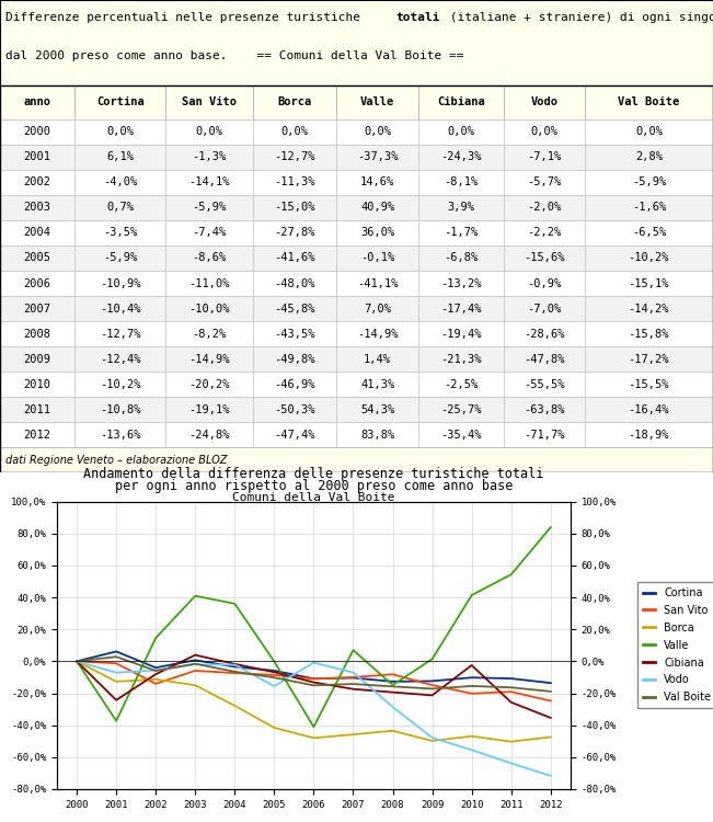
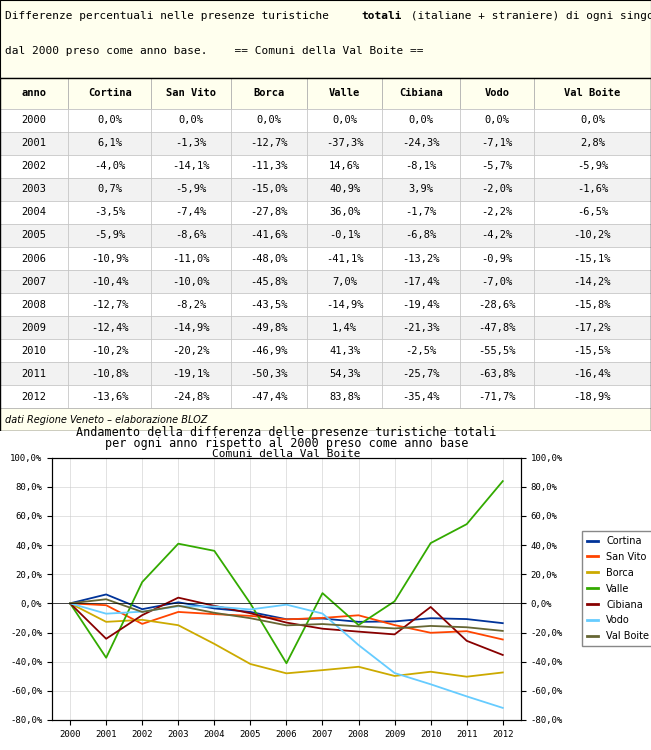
Vodo/2005: -15,6% -> -4,2%
